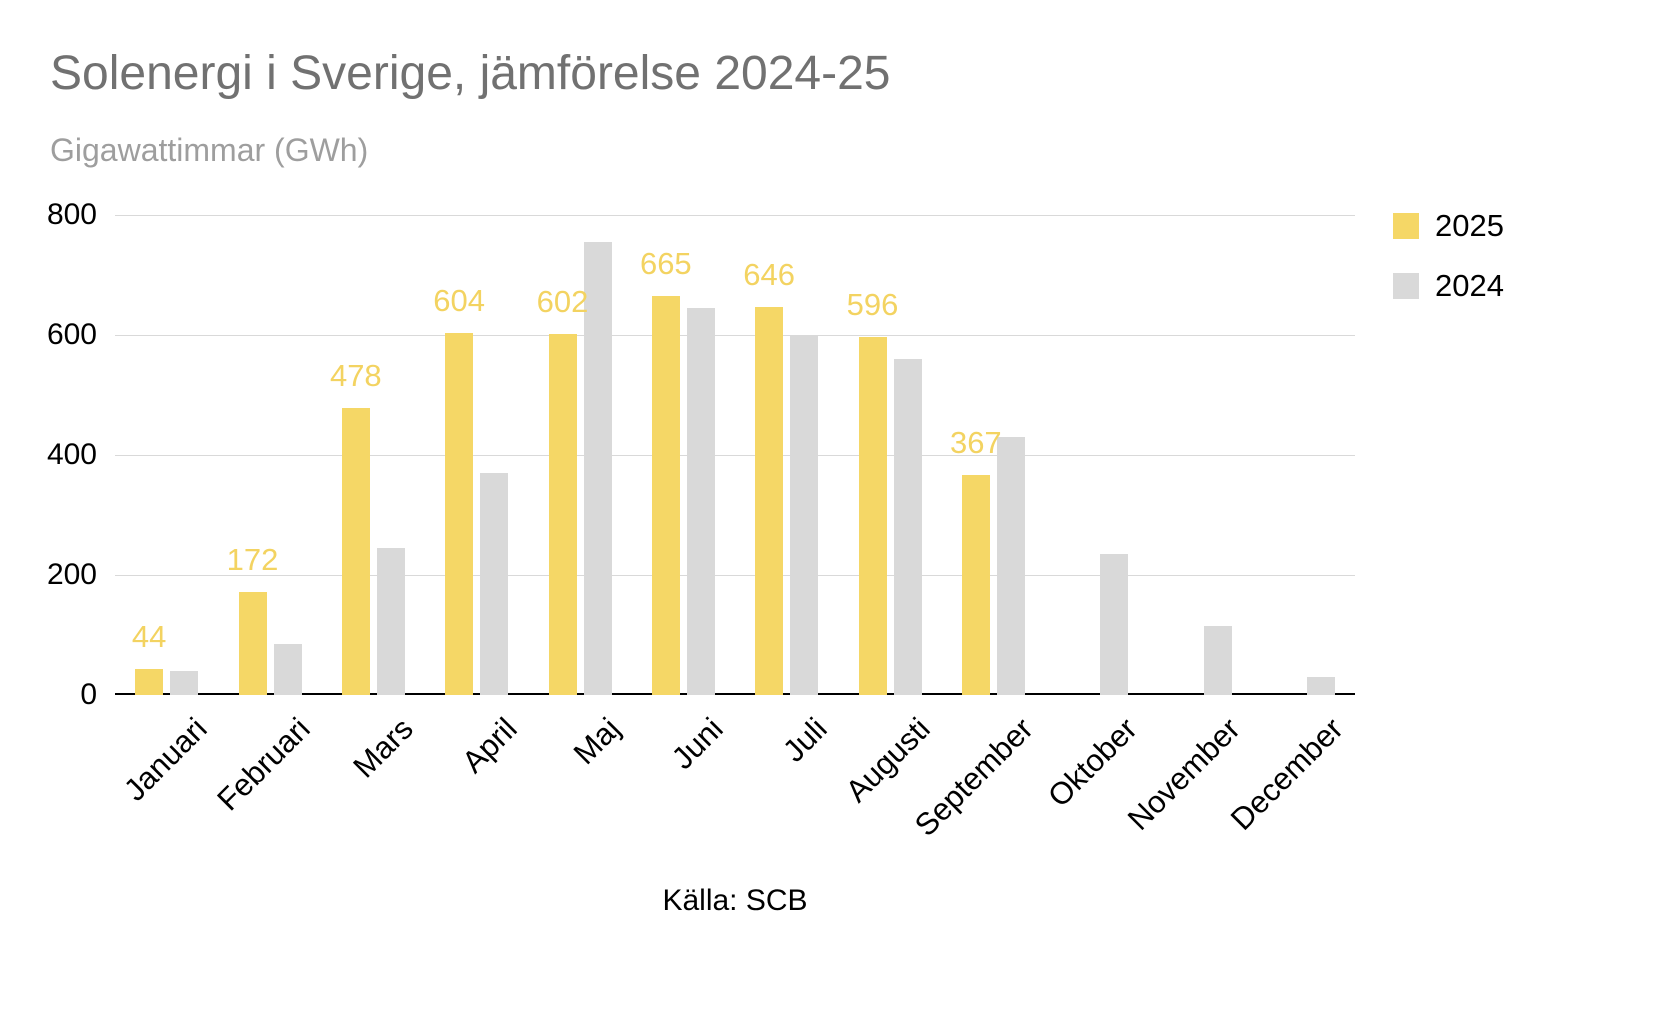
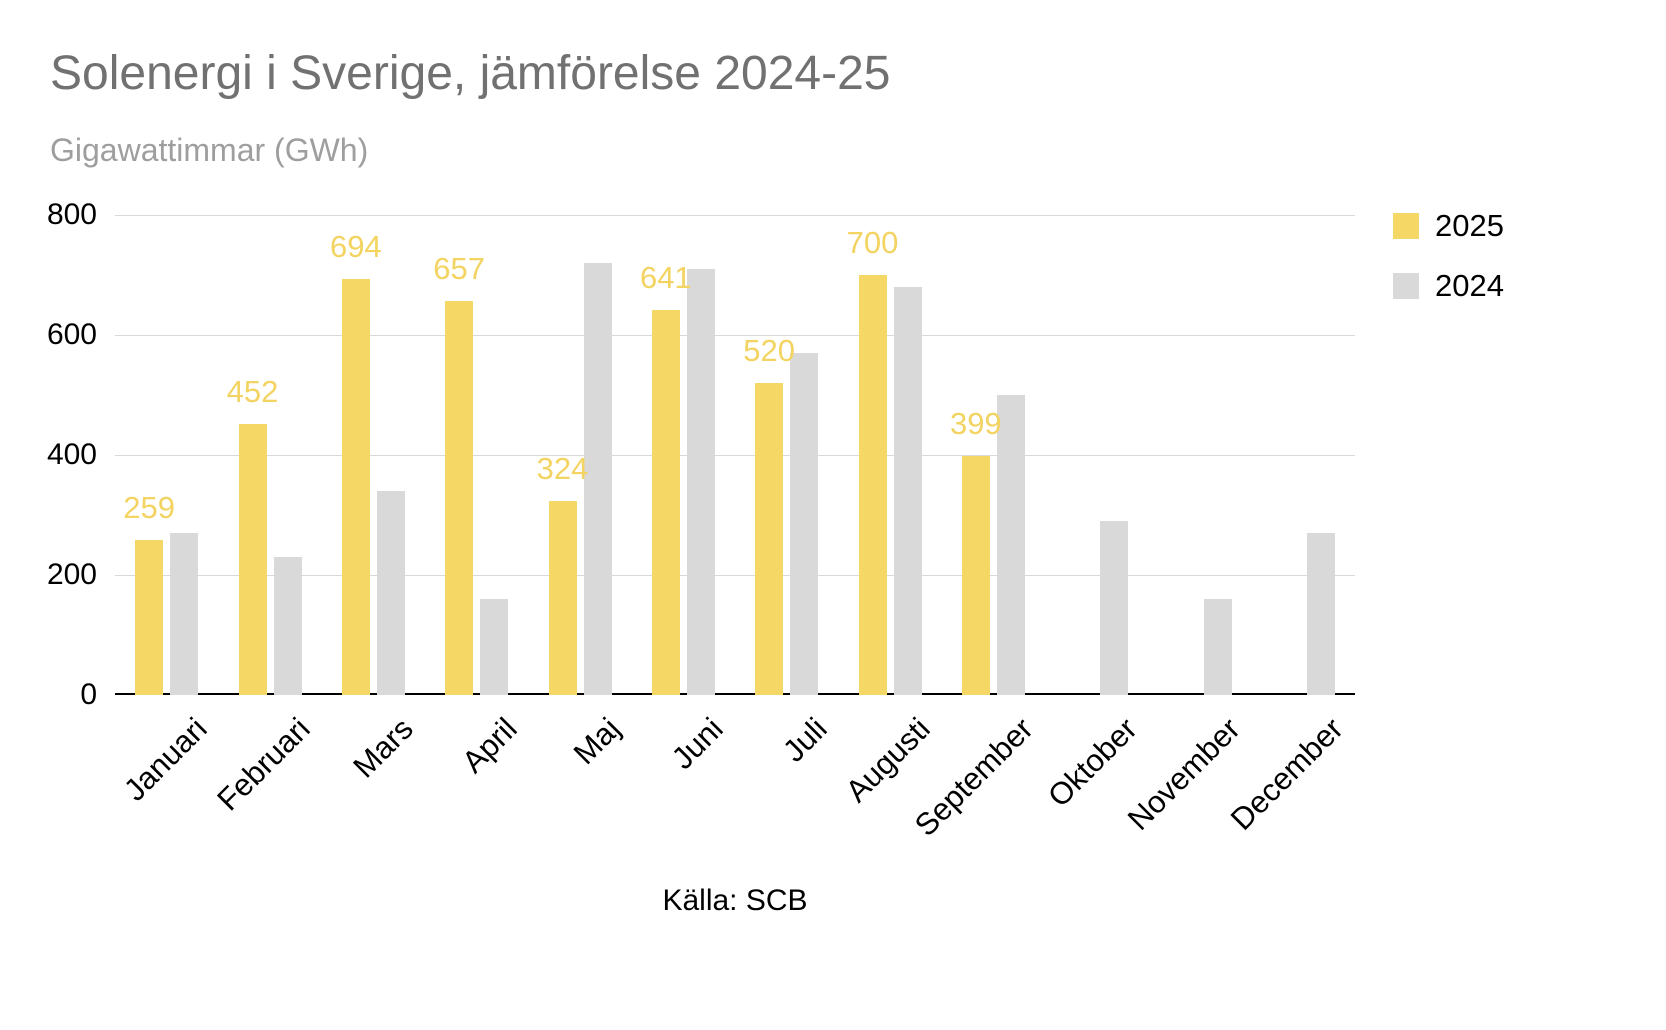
2025/Januari: 44 -> 259
2024/Januari: 40 -> 270
2025/Februari: 172 -> 452
2024/Februari: 80 -> 230
2025/Mars: 478 -> 694
2024/Mars: 240 -> 340
2025/April: 604 -> 657
2024/April: 370 -> 160
2025/Maj: 602 -> 324
2024/Maj: 760 -> 720
2025/Juni: 665 -> 641
2024/Juni: 640 -> 710
2025/Juli: 646 -> 520
2024/Juli: 600 -> 570
2025/Augusti: 596 -> 700
2024/Augusti: 560 -> 680
2025/September: 367 -> 399
2024/September: 430 -> 500
2024/Oktober: 240 -> 290
2024/November: 120 -> 160
2024/December: 30 -> 270
